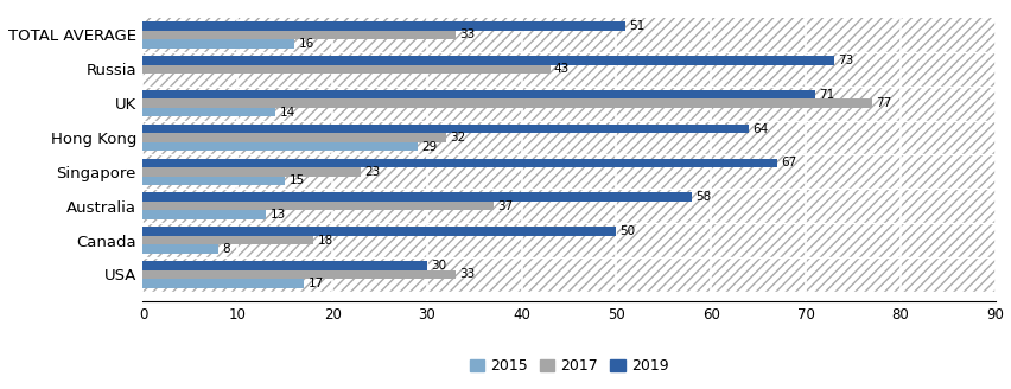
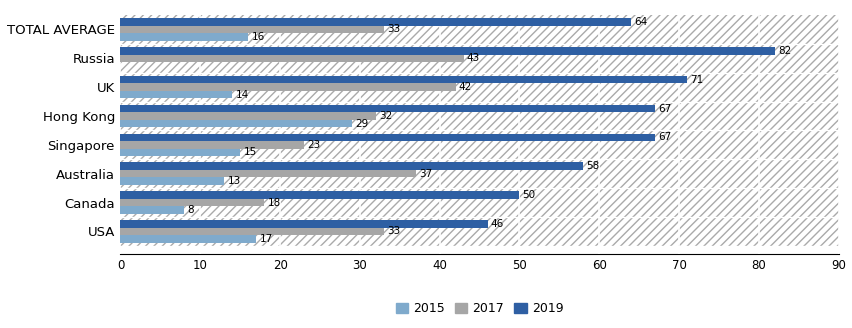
2019/TOTAL AVERAGE: 51 -> 64
2019/Russia: 73 -> 82
2017/UK: 77 -> 42
2019/Hong Kong: 64 -> 67
2019/USA: 30 -> 46
